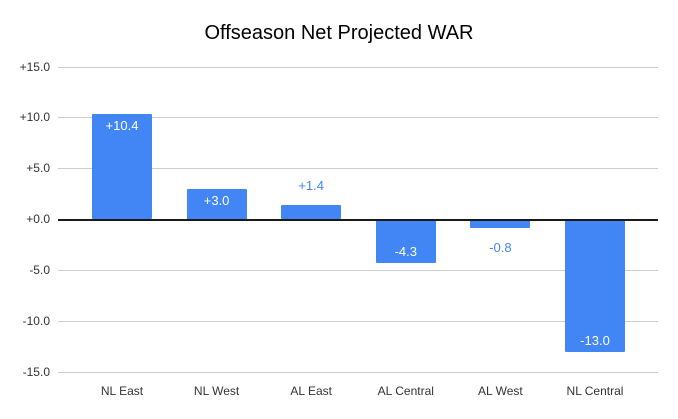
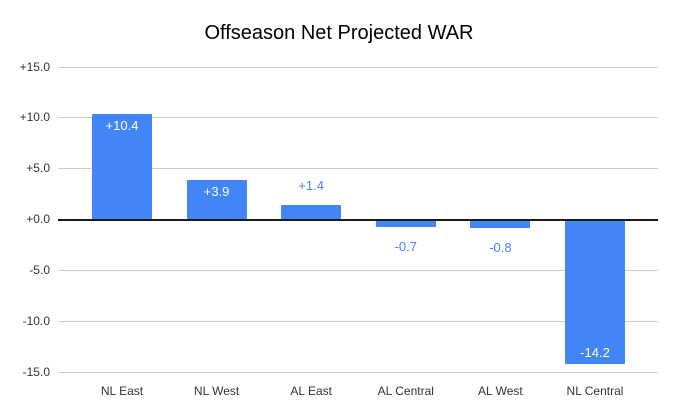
NL West: +3.0 -> +3.9
AL Central: -4.3 -> -0.7
NL Central: -13.0 -> -14.2
